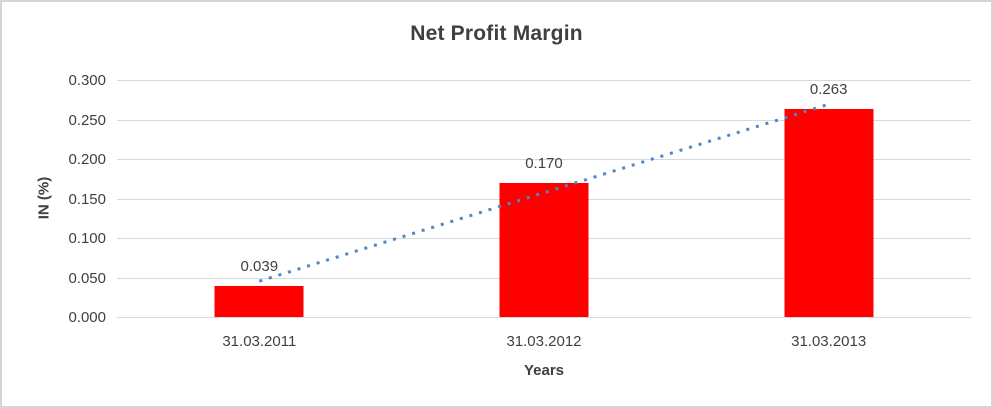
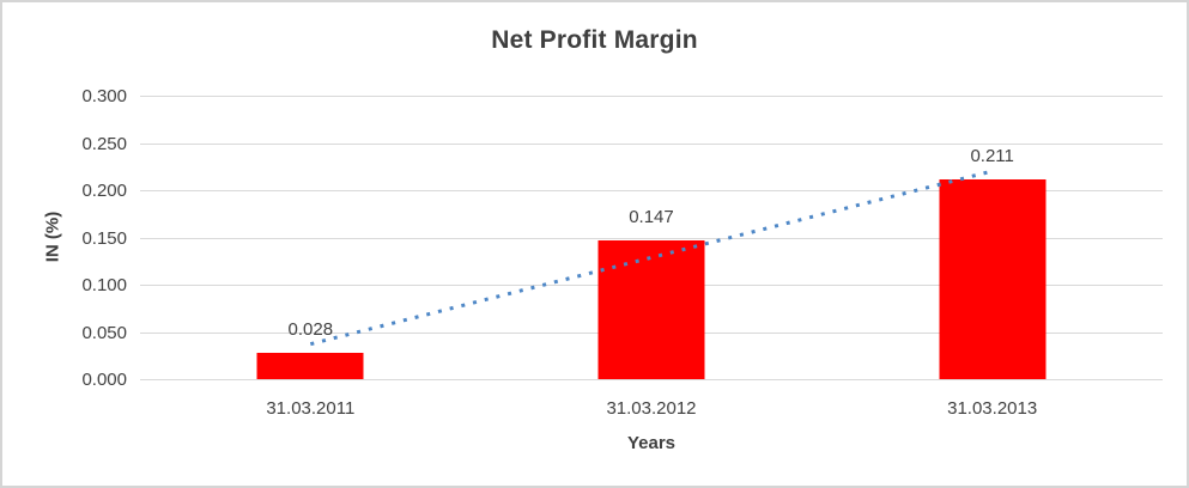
31.03.2011: 0.039 -> 0.028
31.03.2012: 0.170 -> 0.147
31.03.2013: 0.263 -> 0.211
